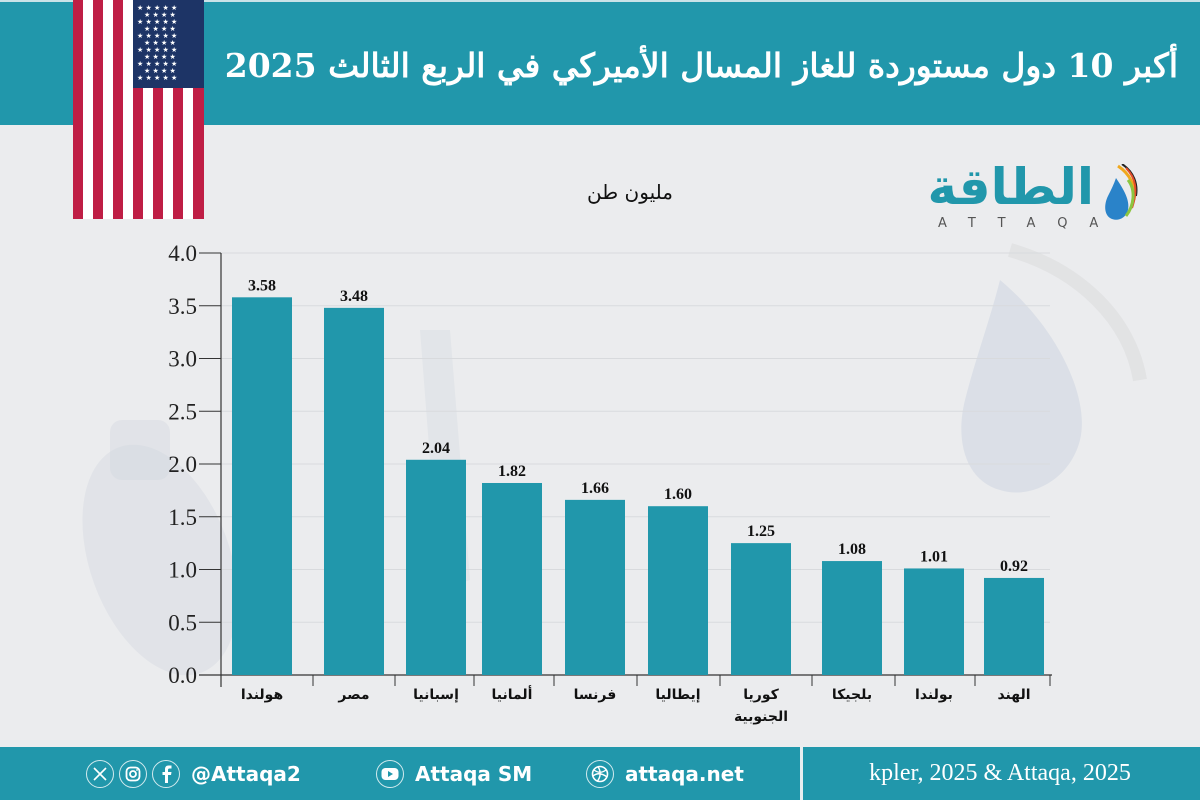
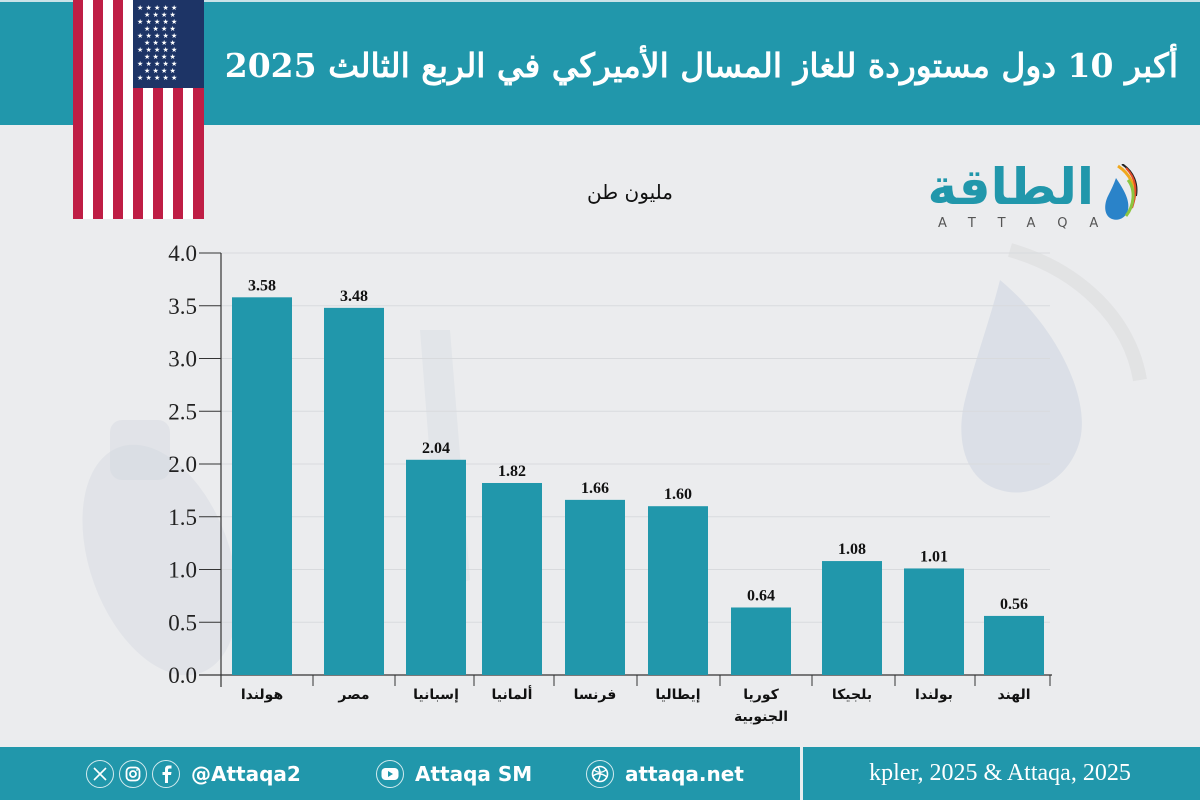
كوريا الجنوبية: 1.25 -> 0.64
الهند: 0.92 -> 0.56
